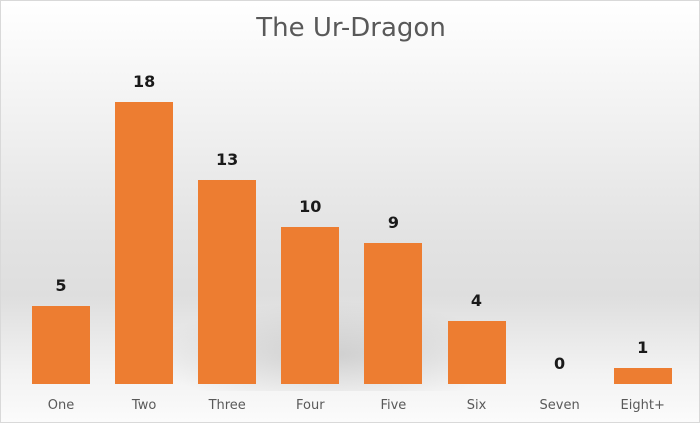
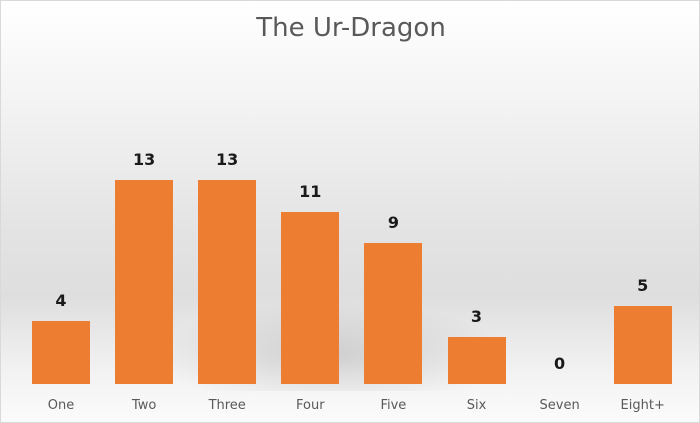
One: 5 -> 4
Two: 18 -> 13
Four: 10 -> 11
Six: 4 -> 3
Eight+: 1 -> 5
